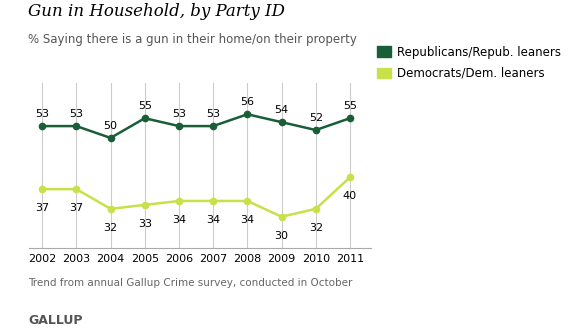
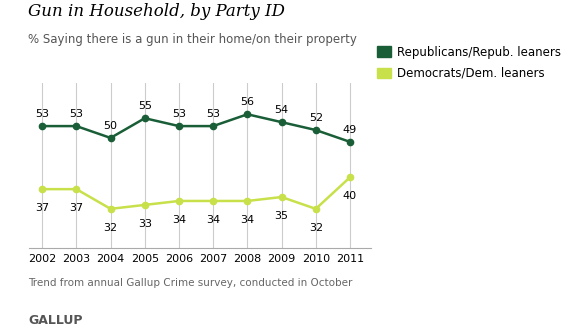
Democrats/Dem. leaners/2009: 30 -> 35
Republicans/Repub. leaners/2011: 55 -> 49
